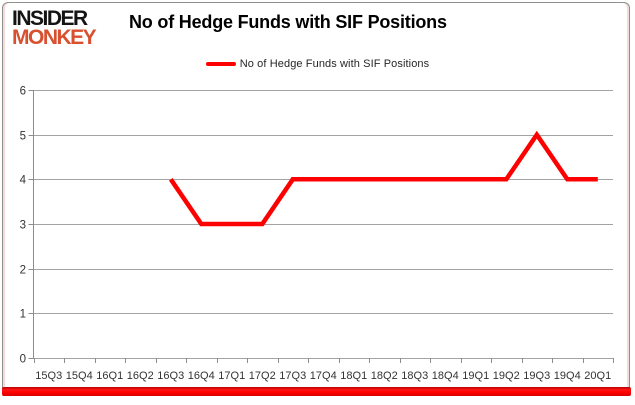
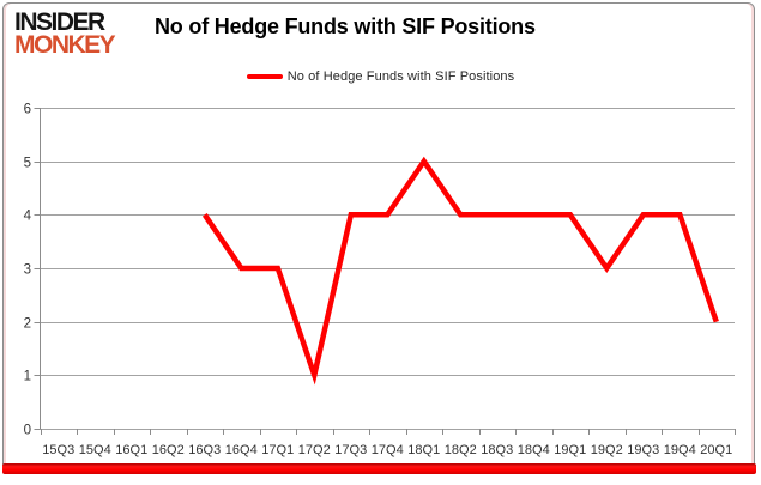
17Q2: 3 -> 1
18Q1: 4 -> 5
19Q2: 4 -> 3
19Q3: 5 -> 4
20Q1: 4 -> 2
